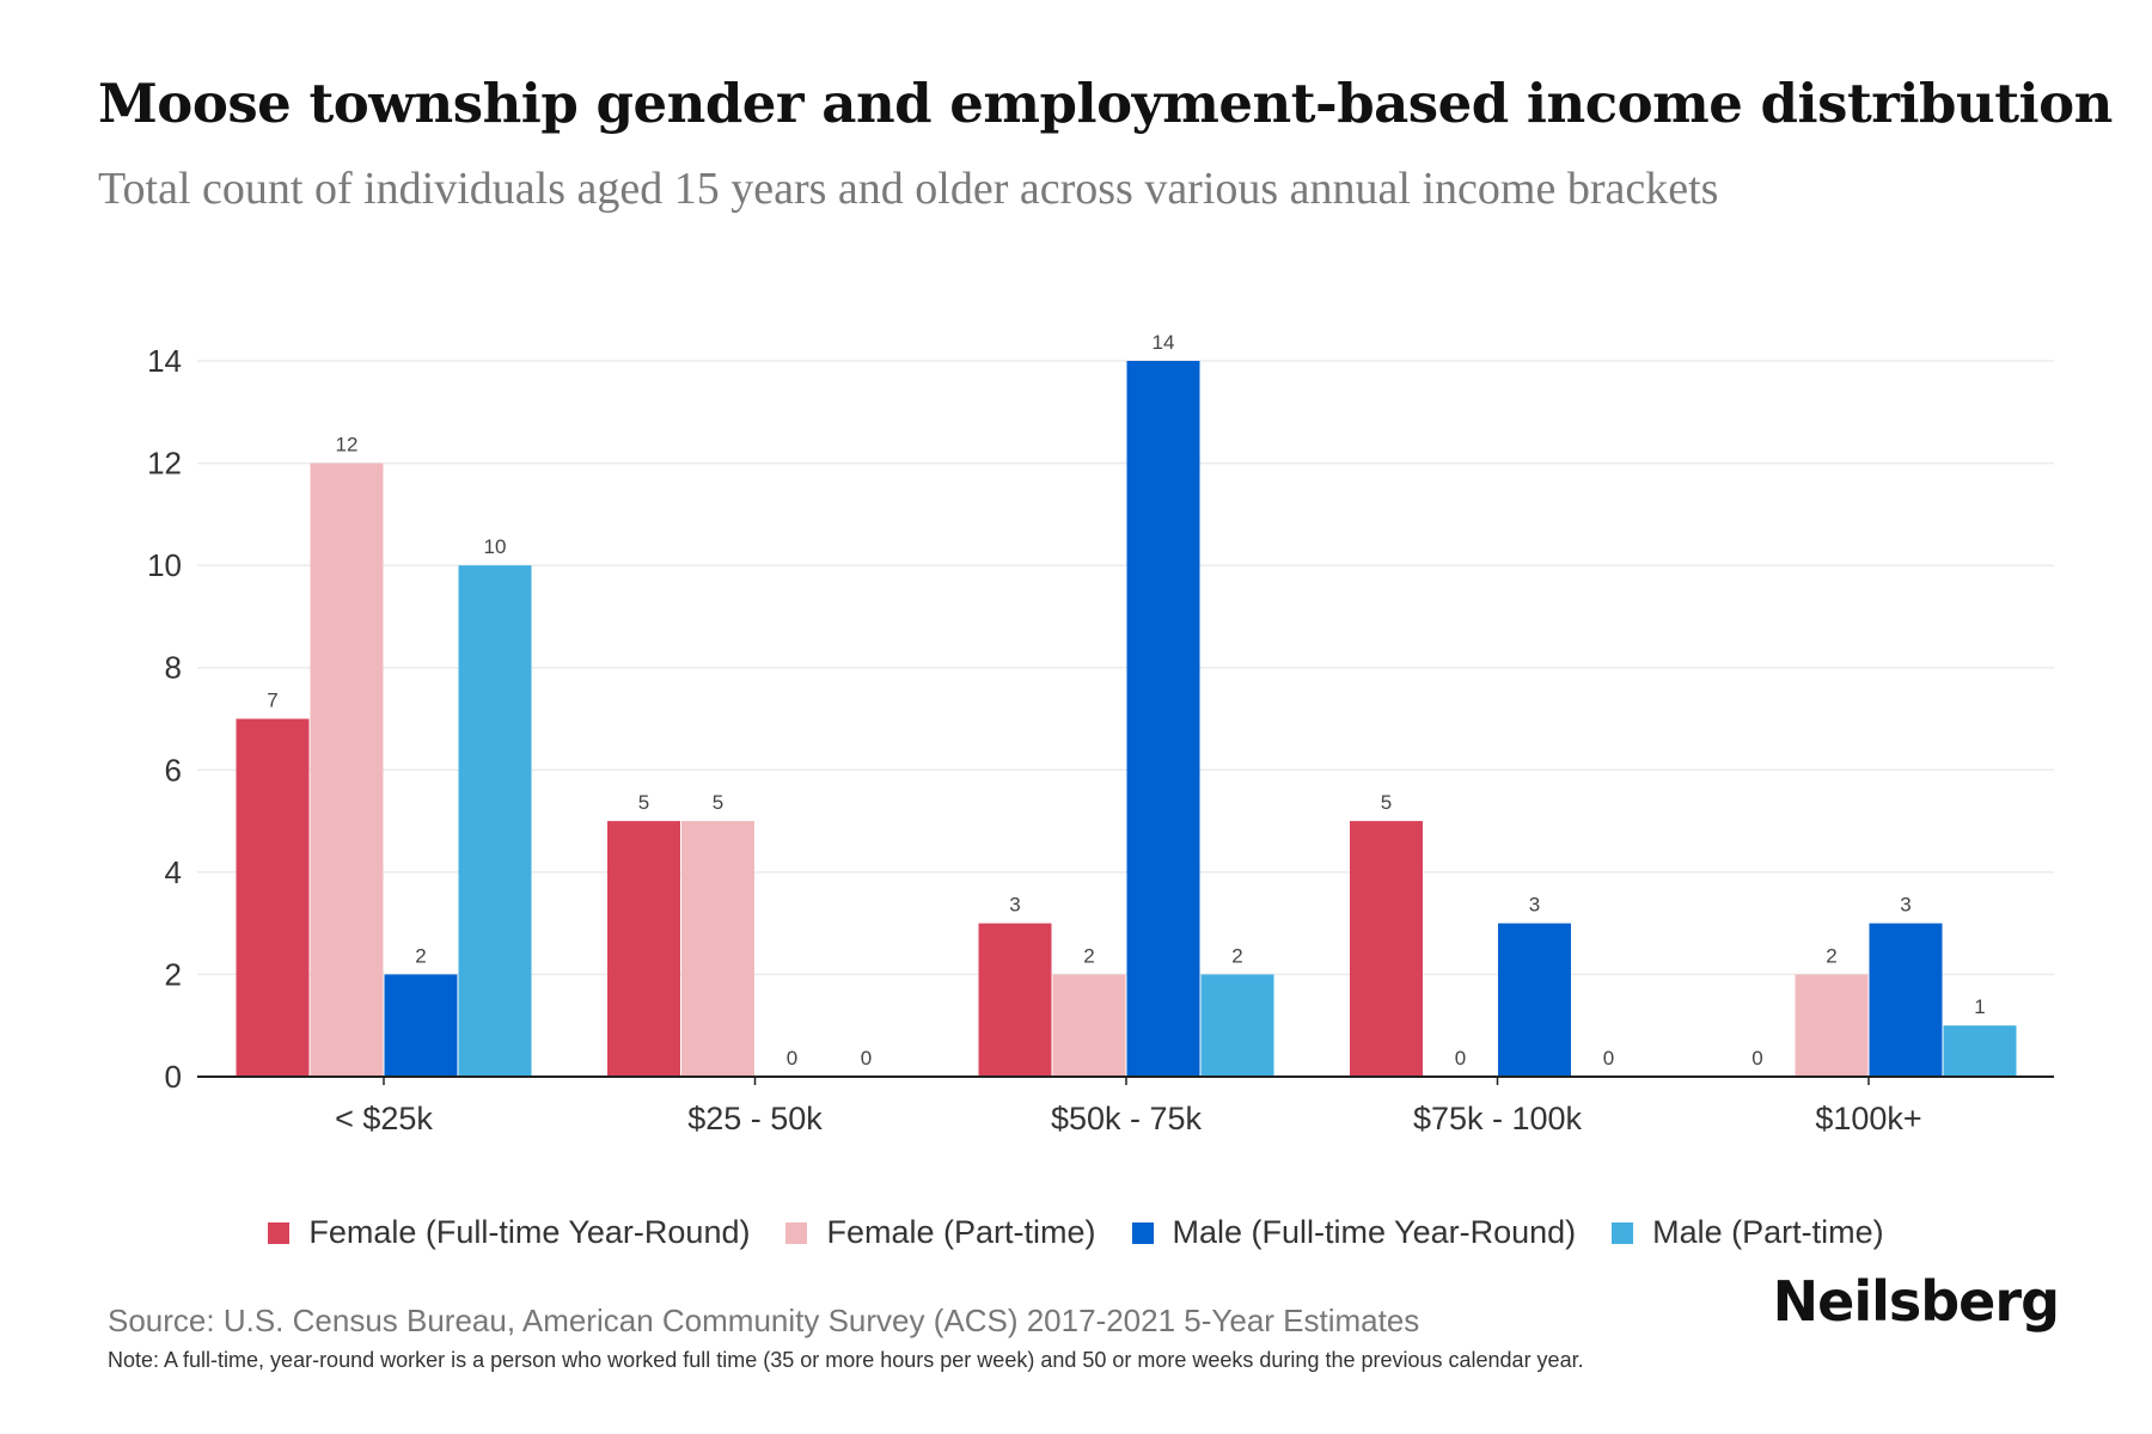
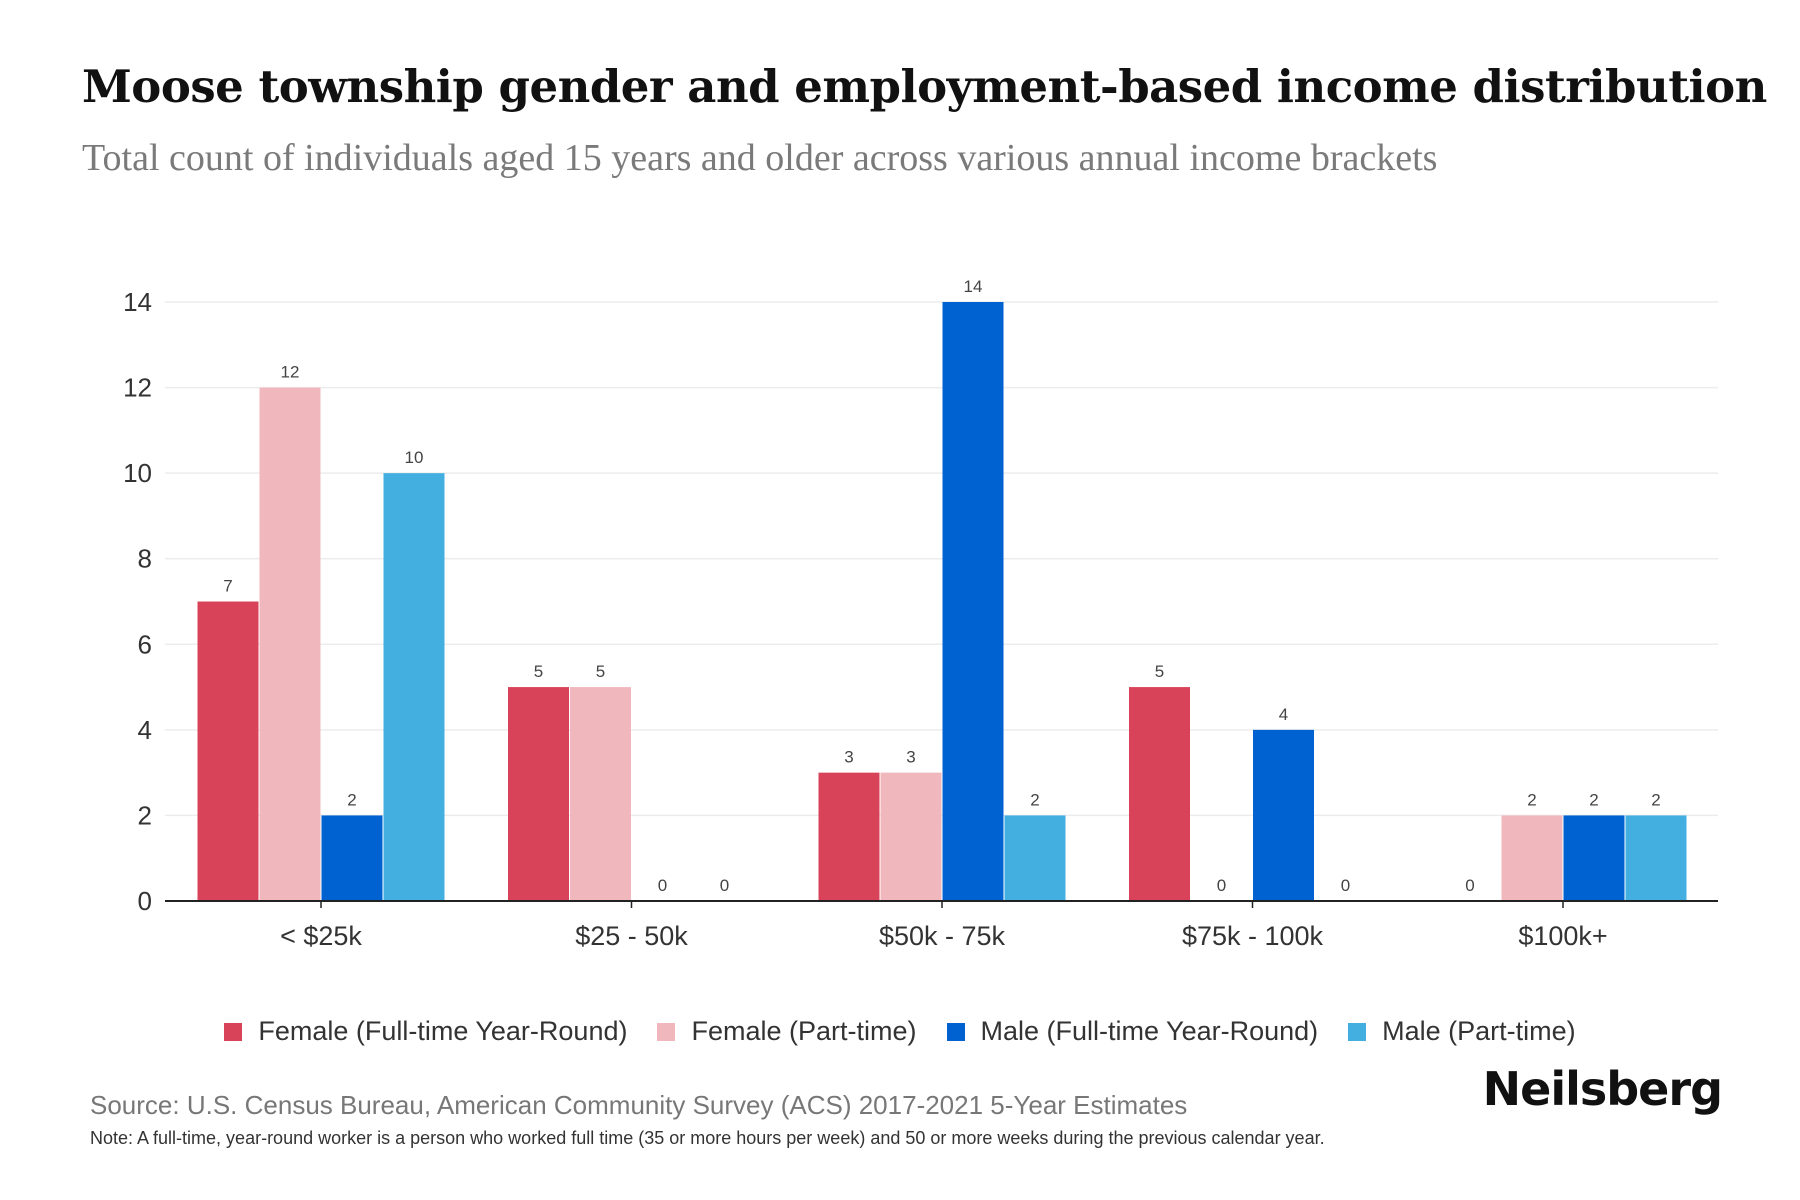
Female (Part-time)/$50k - 75k: 2 -> 3
Male (Full-time Year-Round)/$75k - 100k: 3 -> 4
Male (Full-time Year-Round)/$100k+: 3 -> 2
Male (Part-time)/$100k+: 1 -> 2
